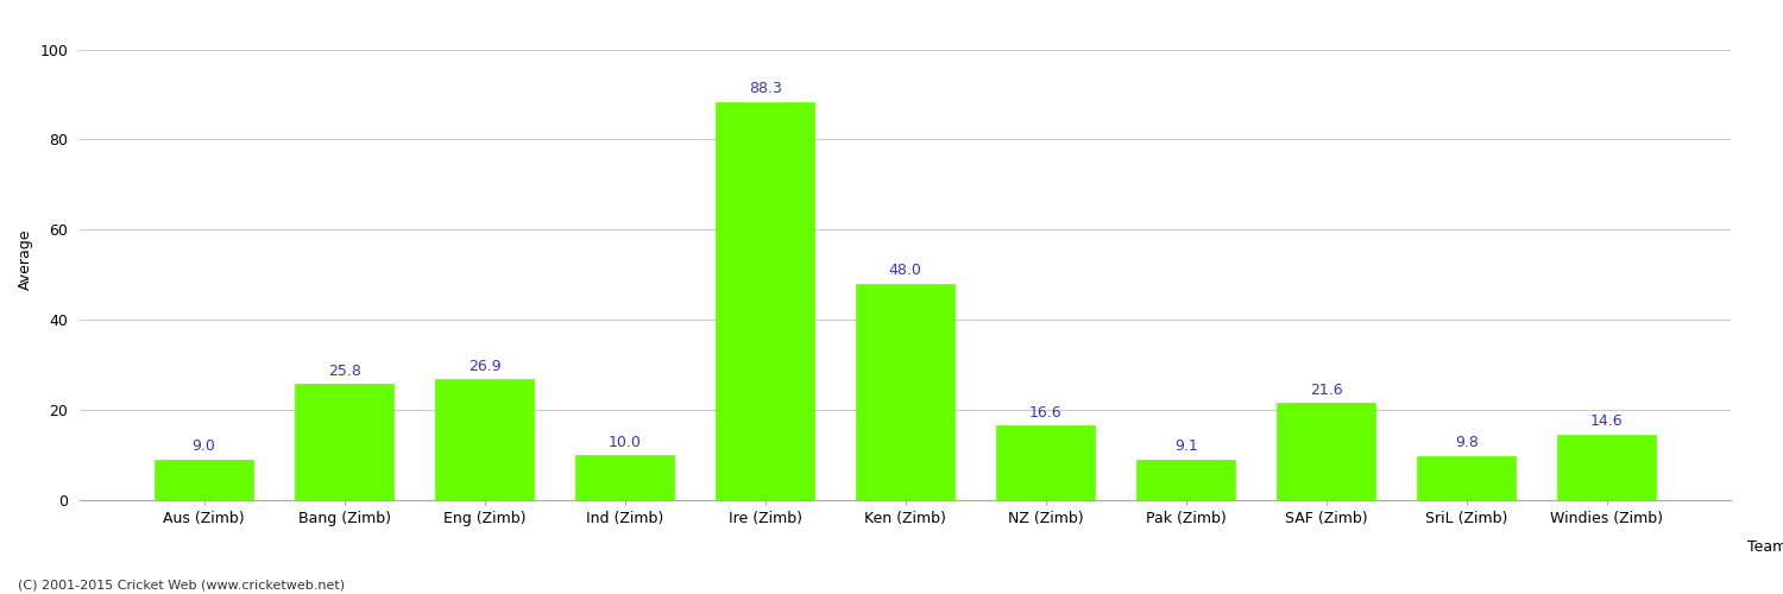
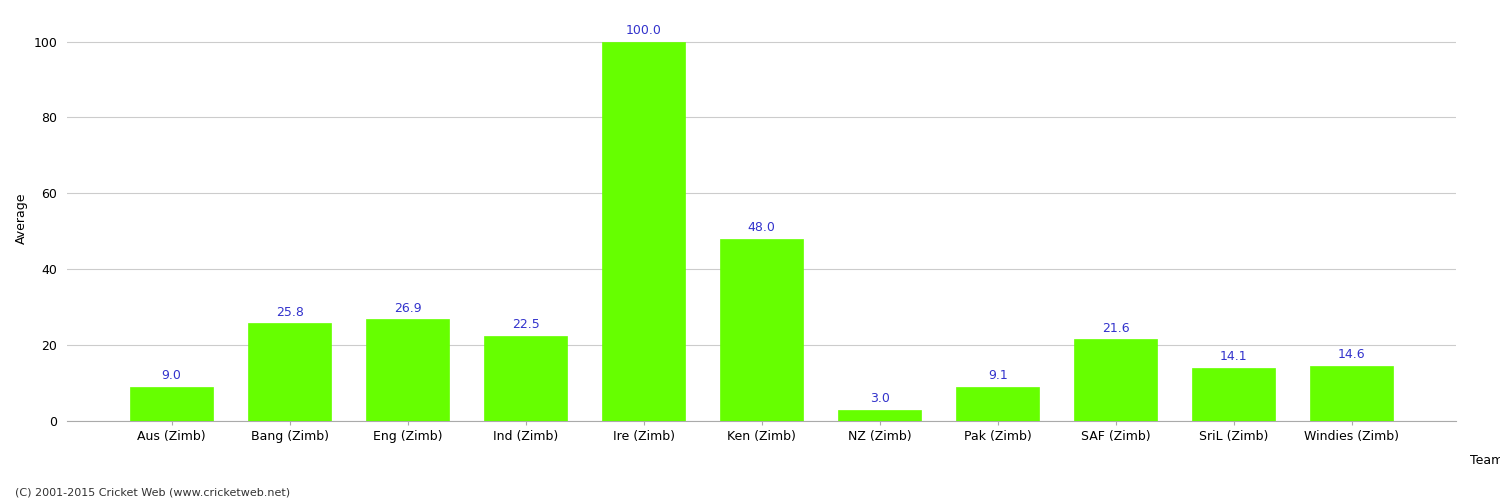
Ind (Zimb): 10.0 -> 22.5
Ire (Zimb): 88.3 -> 100.0
NZ (Zimb): 16.6 -> 3.0
SriL (Zimb): 9.8 -> 14.1
